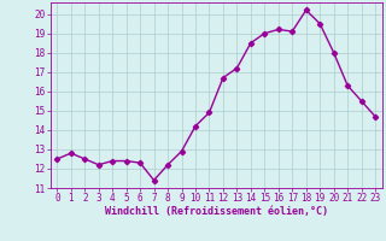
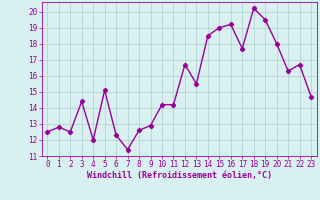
3: 12.2 -> 14.4
4: 12.4 -> 12.0
5: 12.4 -> 15.1
8: 12.2 -> 12.6
11: 14.9 -> 14.2
13: 17.2 -> 15.5
17: 19.1 -> 17.7
22: 15.5 -> 16.7
